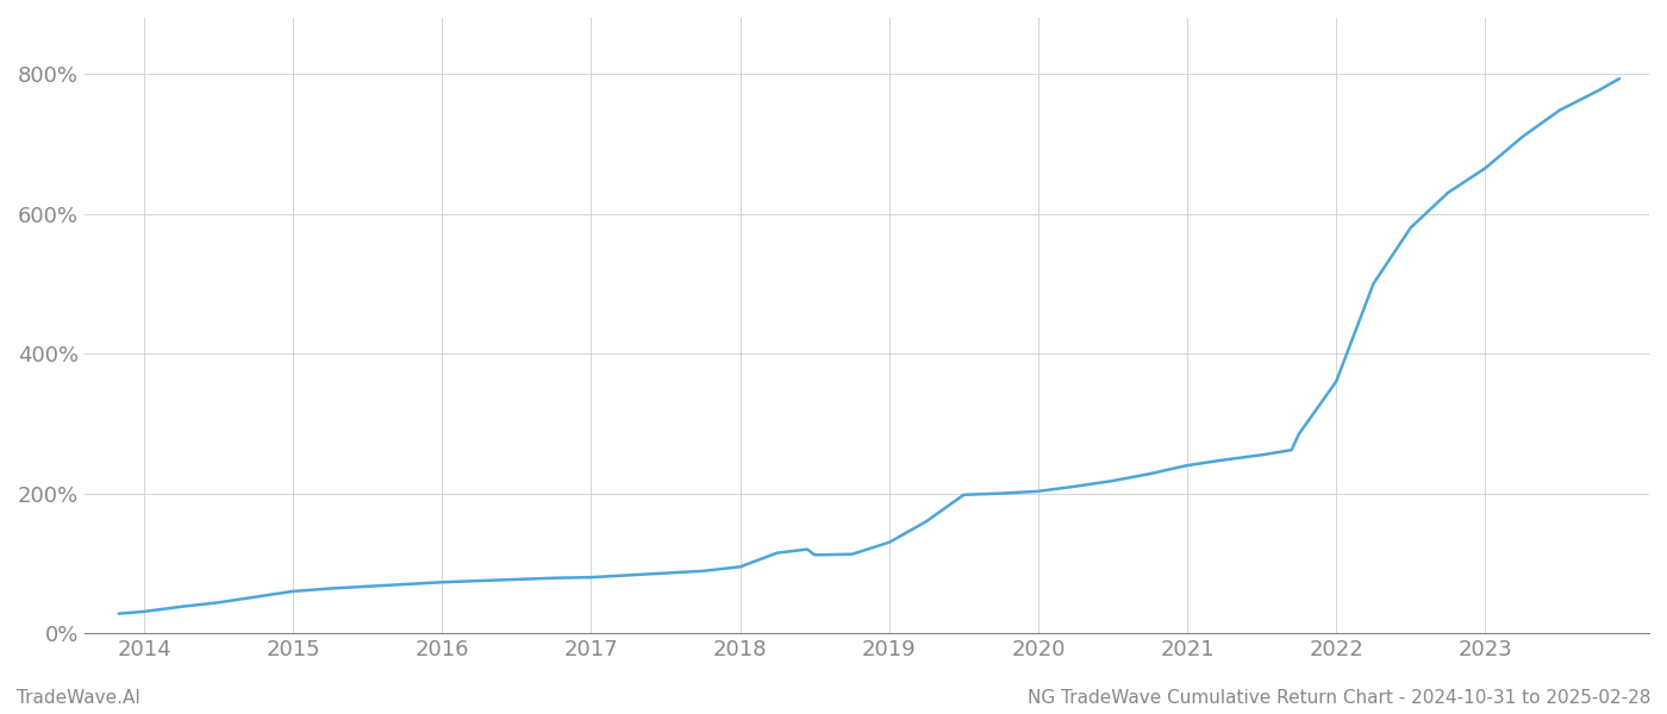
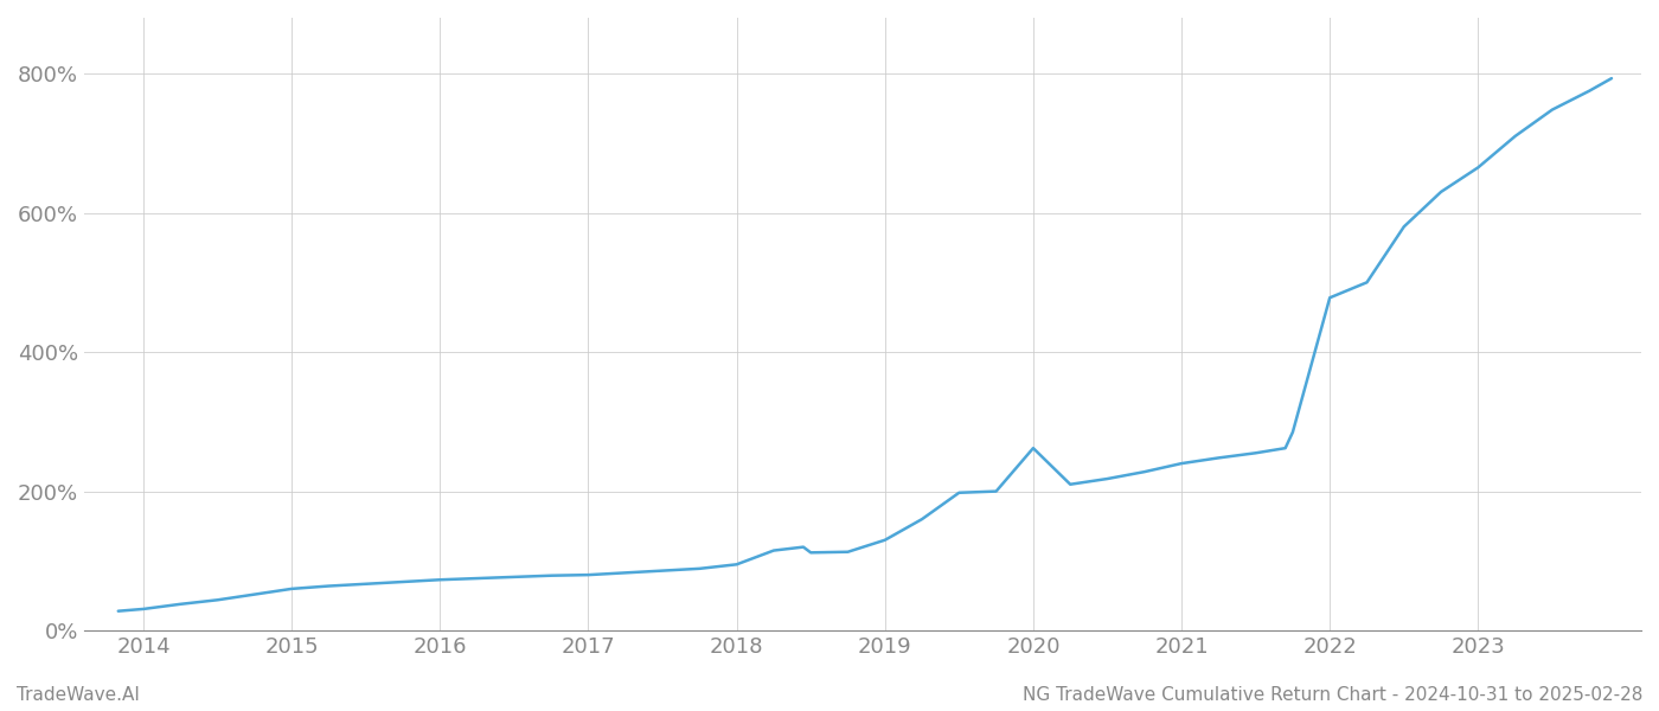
2020: 203% -> 262%
2022: 360% -> 478%
